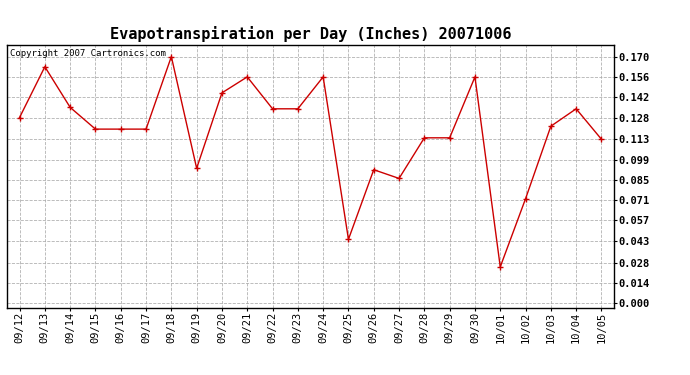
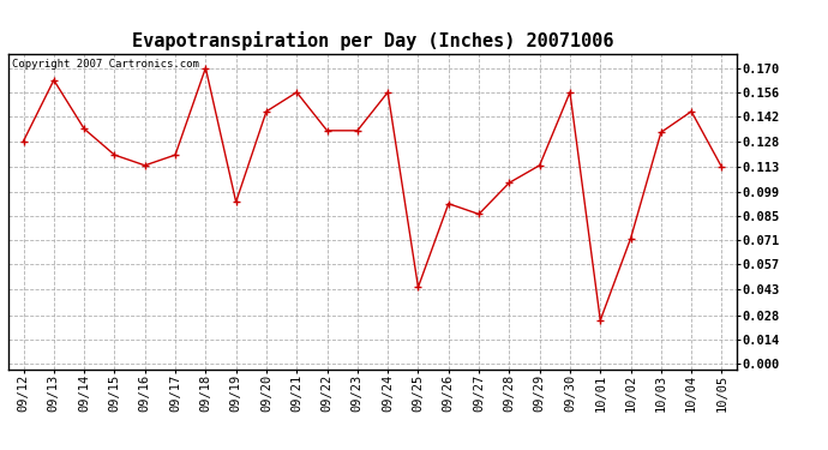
09/16: 0.120 -> 0.114
09/28: 0.114 -> 0.104
10/03: 0.122 -> 0.133
10/04: 0.134 -> 0.145
